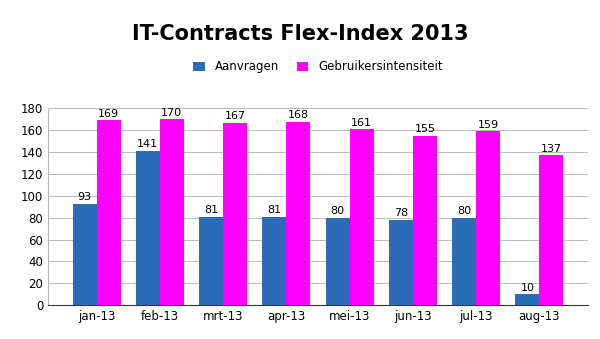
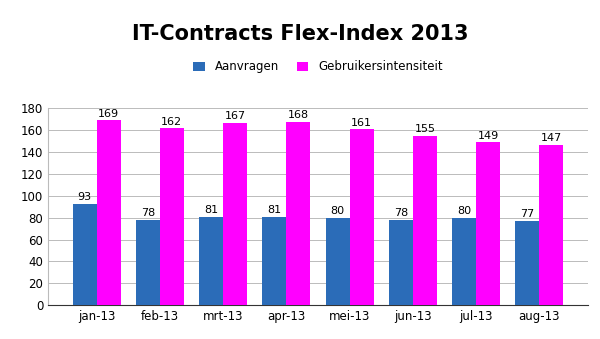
Aanvragen/feb-13: 141 -> 78
Gebruikersintensiteit/feb-13: 170 -> 162
Gebruikersintensiteit/jul-13: 159 -> 149
Aanvragen/aug-13: 10 -> 77
Gebruikersintensiteit/aug-13: 137 -> 147
